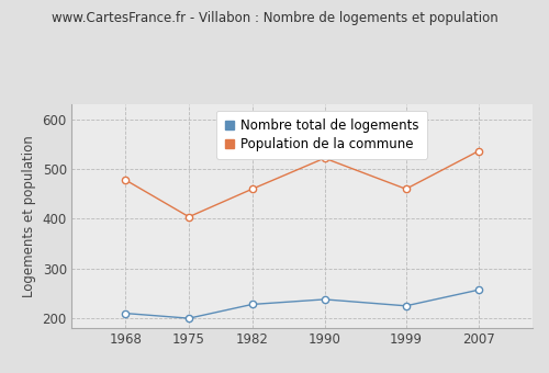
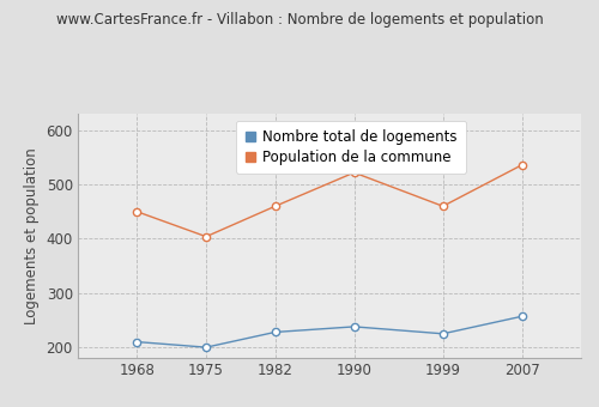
Population de la commune/1968: 478 -> 450
